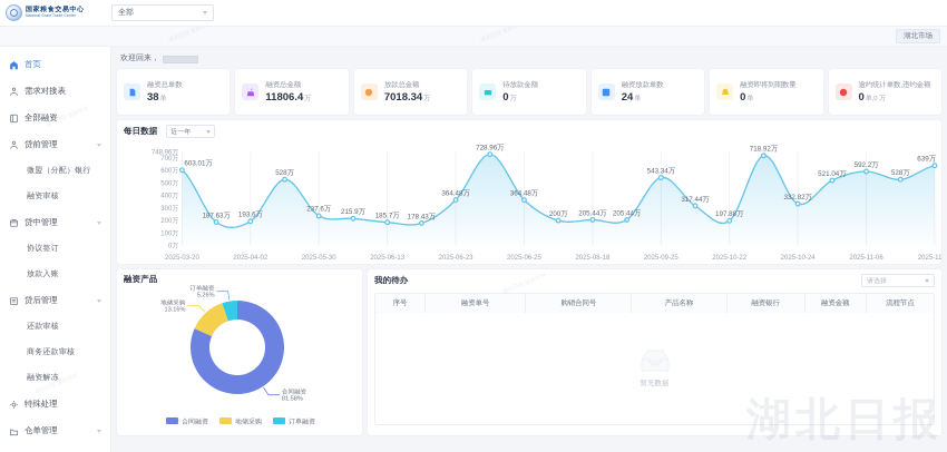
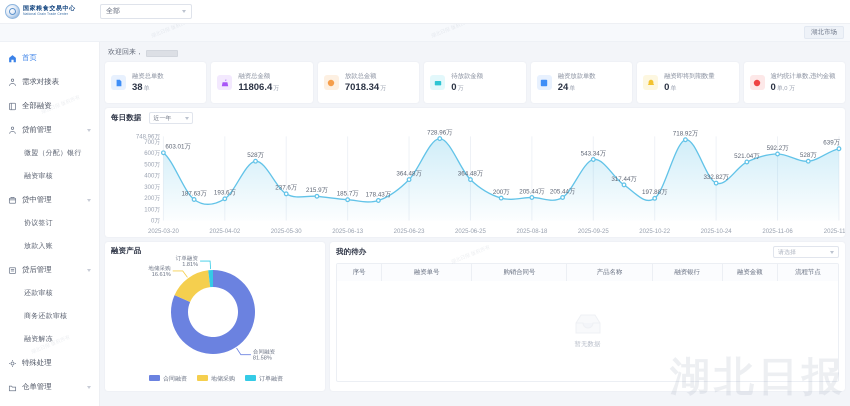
融资产品/地储采购: 13.16% -> 16.61%
融资产品/订单融资: 5.26% -> 1.81%
